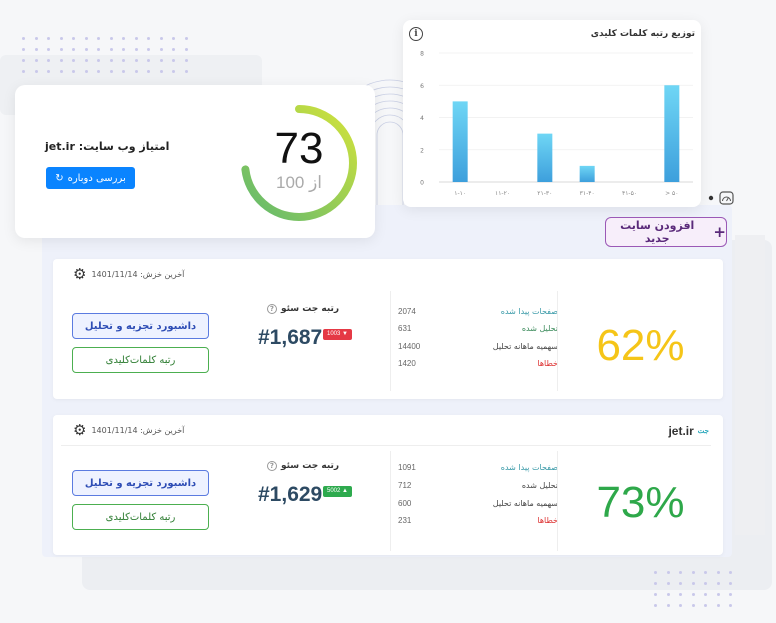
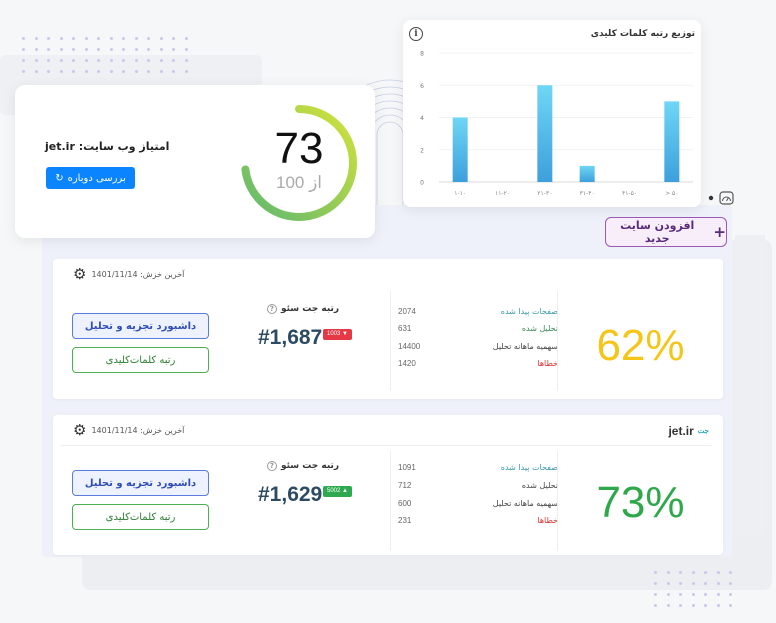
۱-۱۰: 5 -> 4
۲۱-۳۰: 3 -> 6
> ۵۰: 6 -> 5
